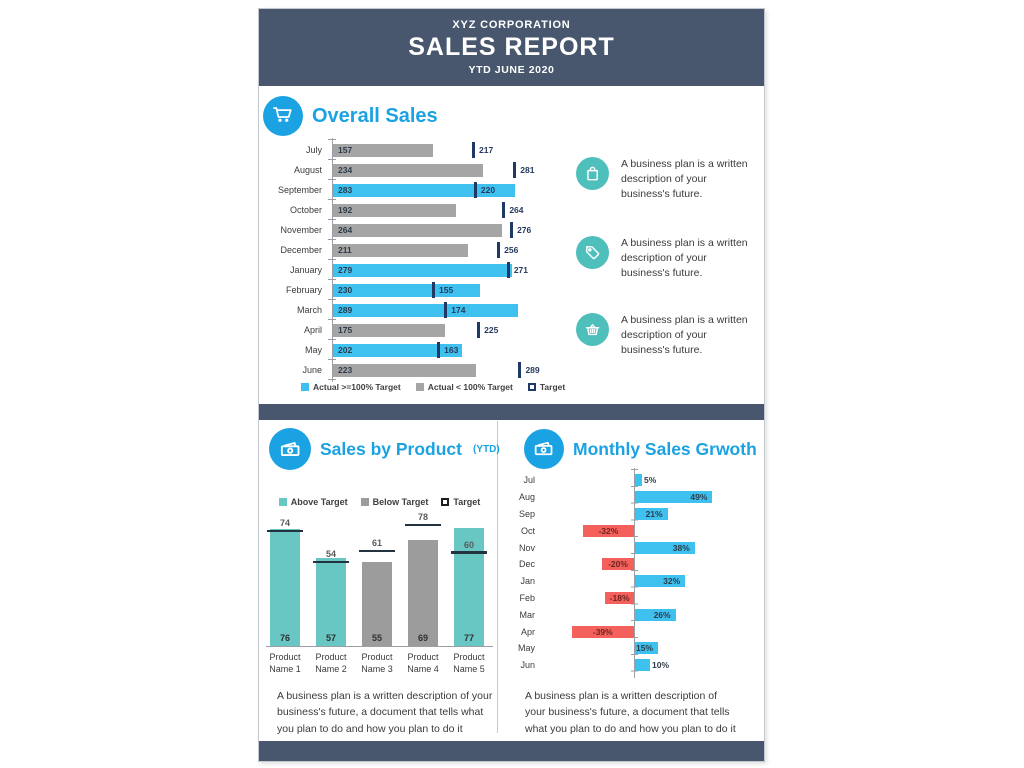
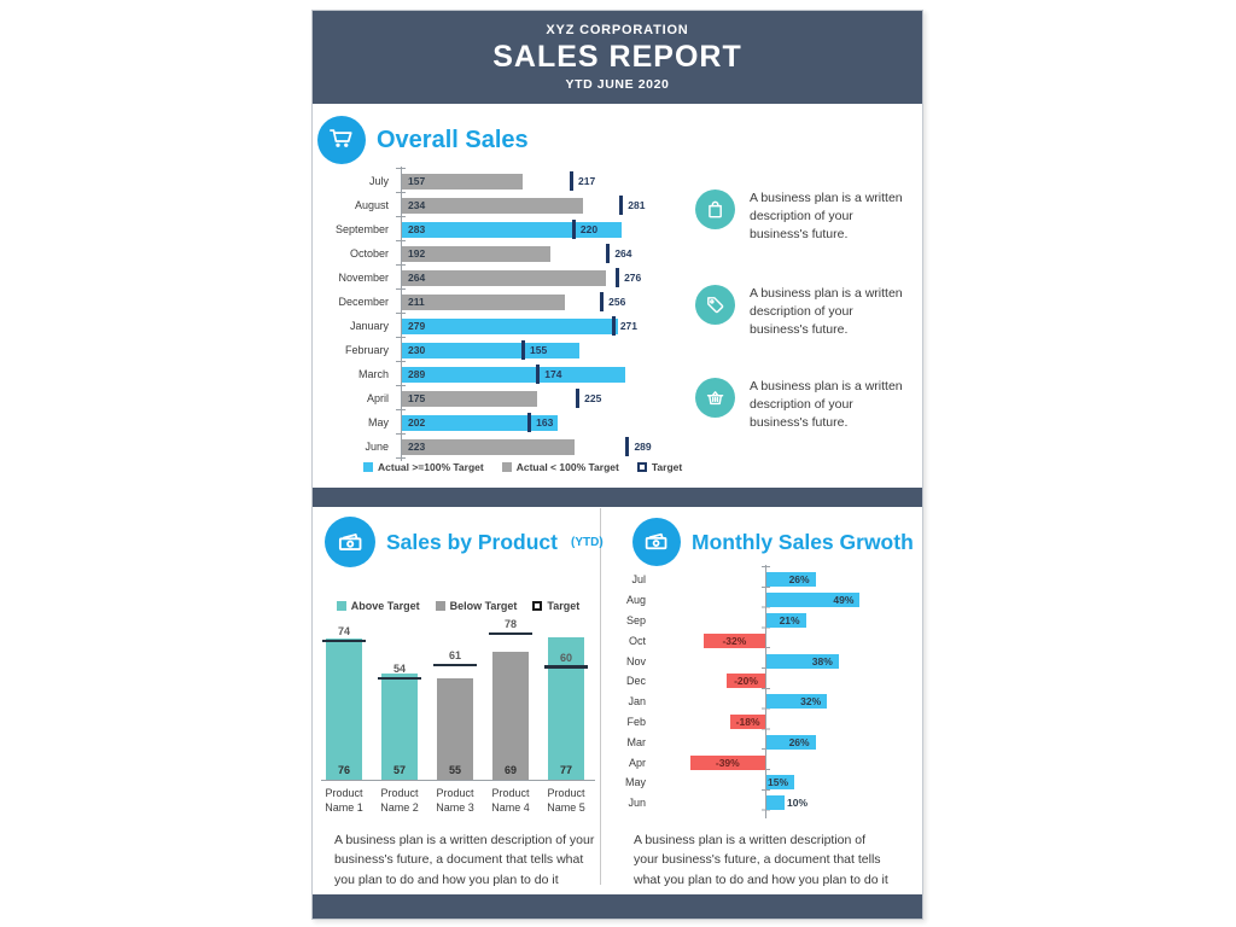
Monthly Sales Grwoth/Jul: 5% -> 26%
